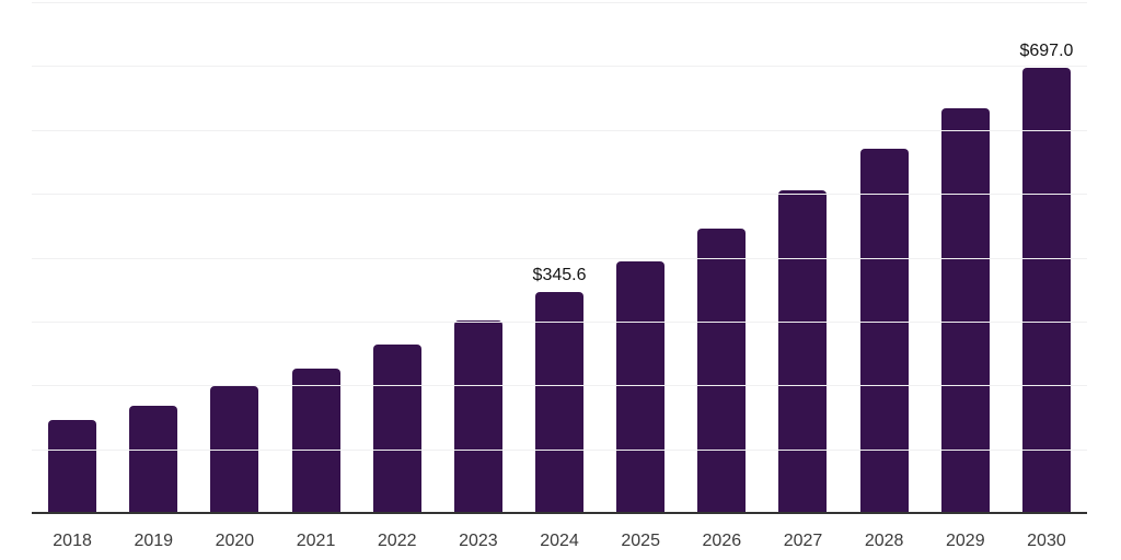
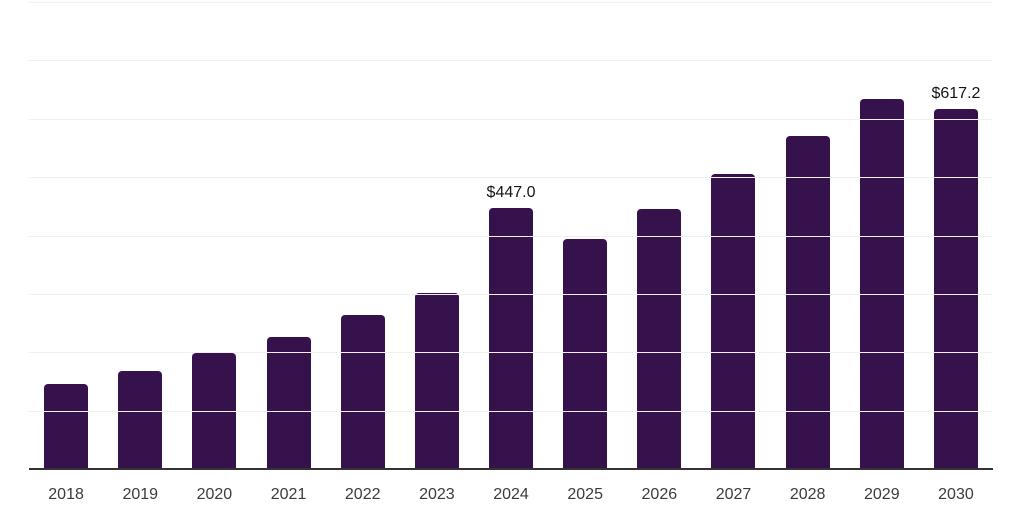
2024: $345.6 -> $447.0
2030: $697.0 -> $617.2
